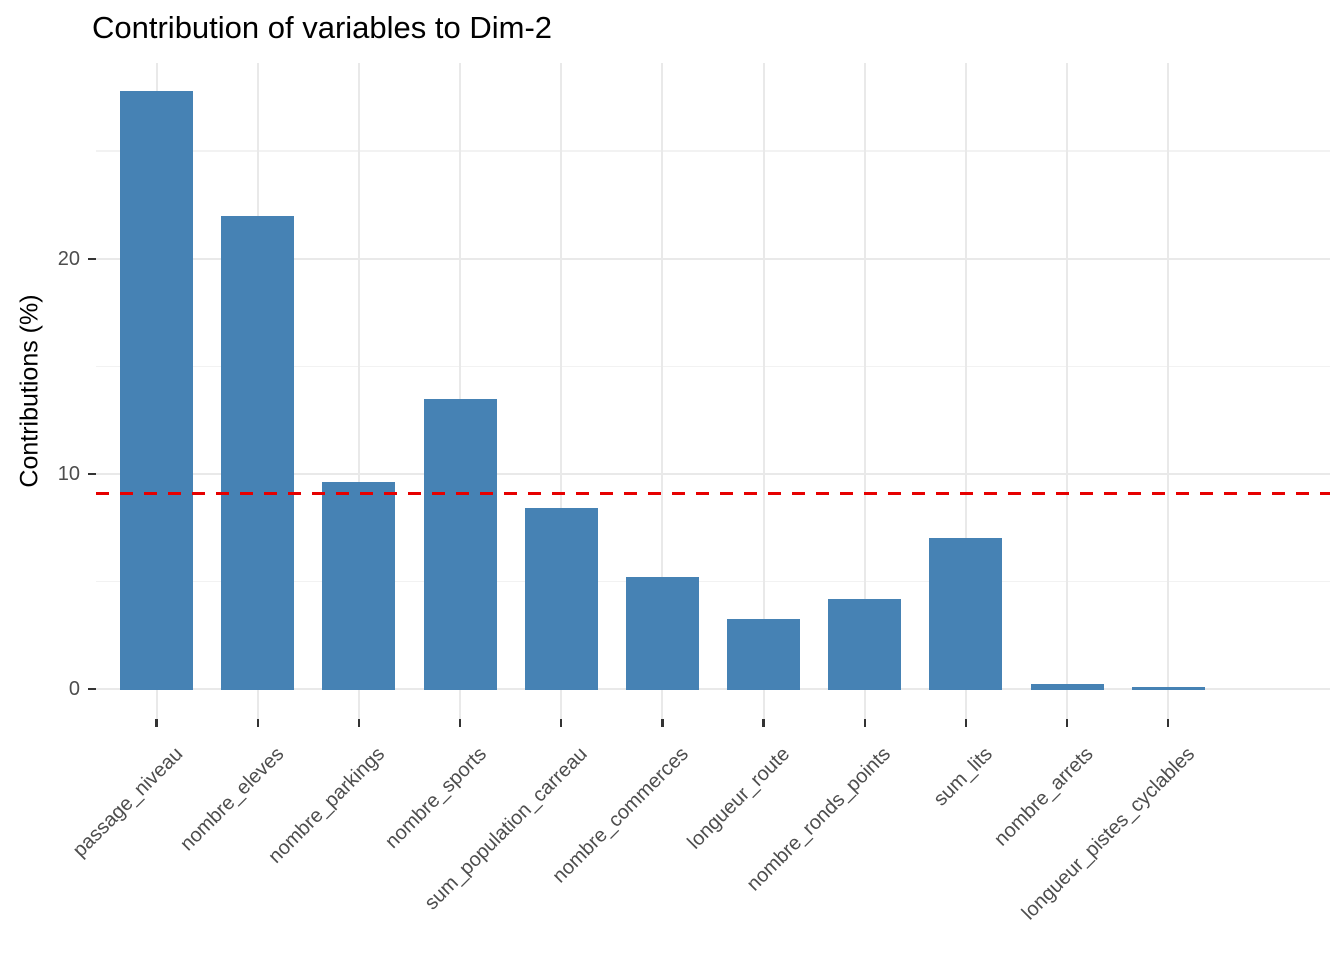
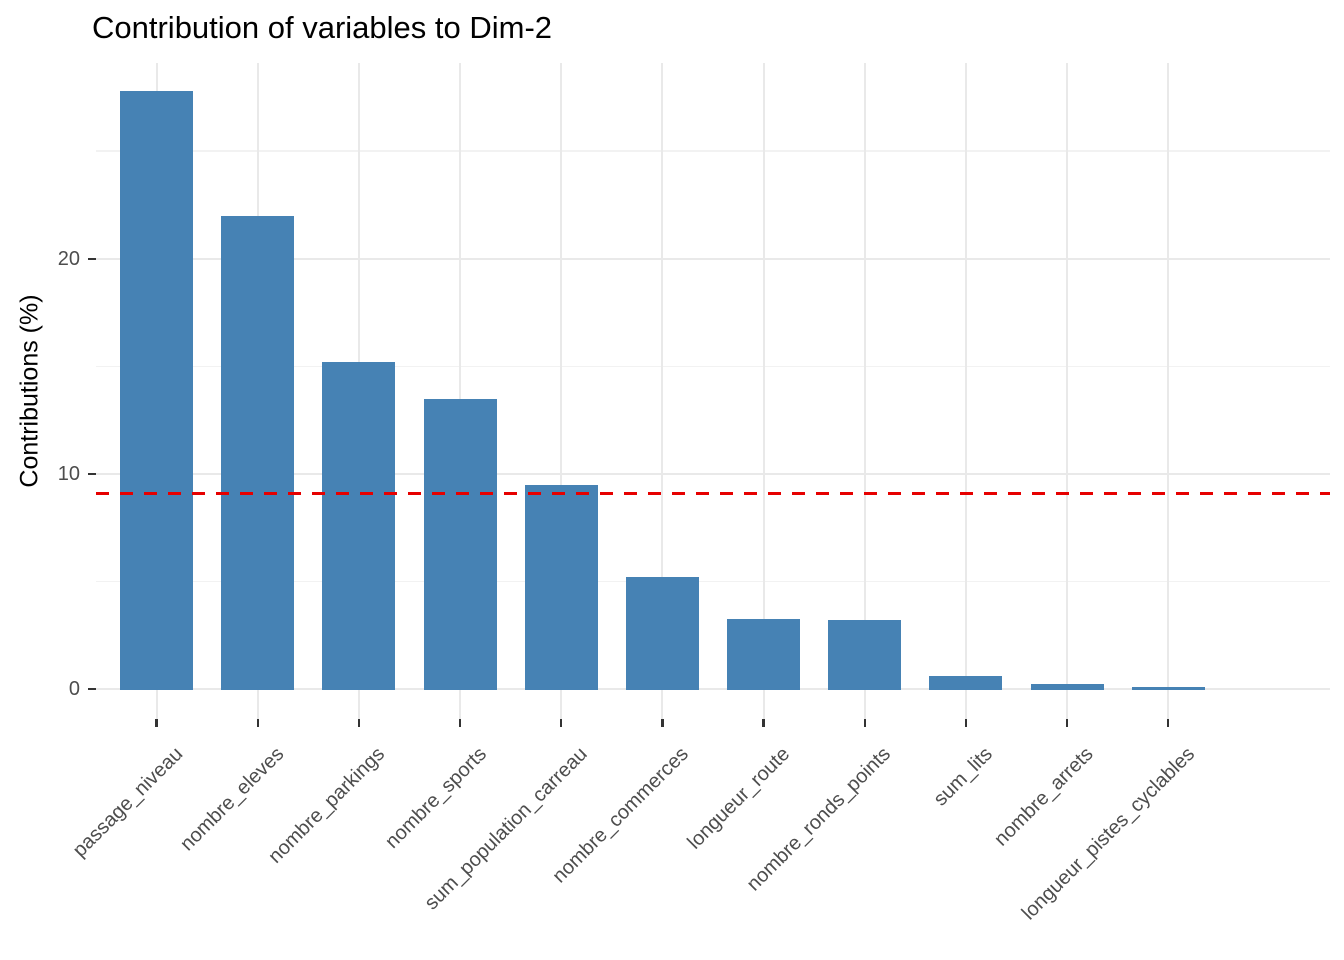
nombre_parkings: 9.6 -> 15.2
sum_population_carreau: 8.4 -> 9.5
nombre_ronds_points: 4.2 -> 3.2
sum_lits: 7.0 -> 0.6
